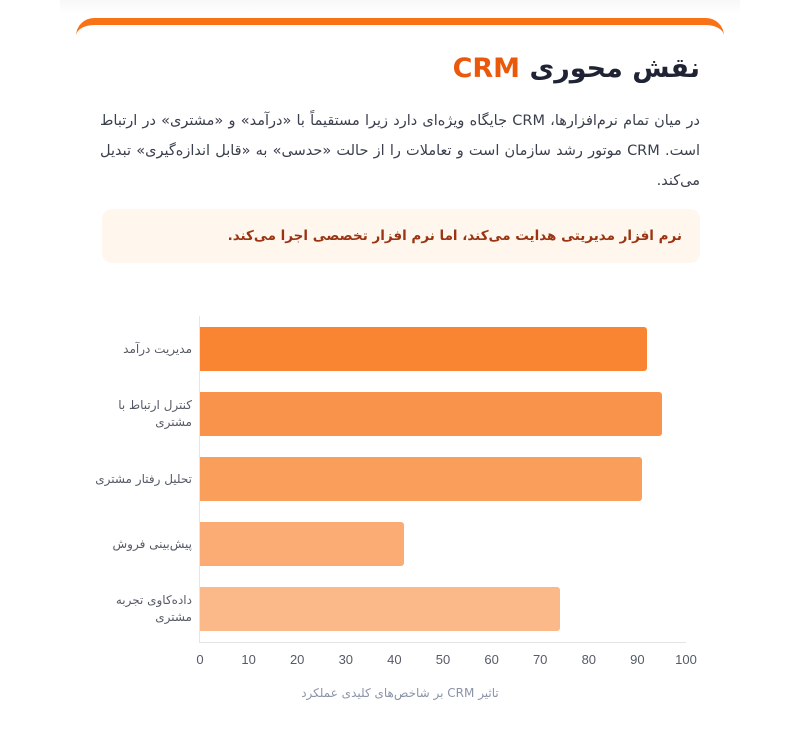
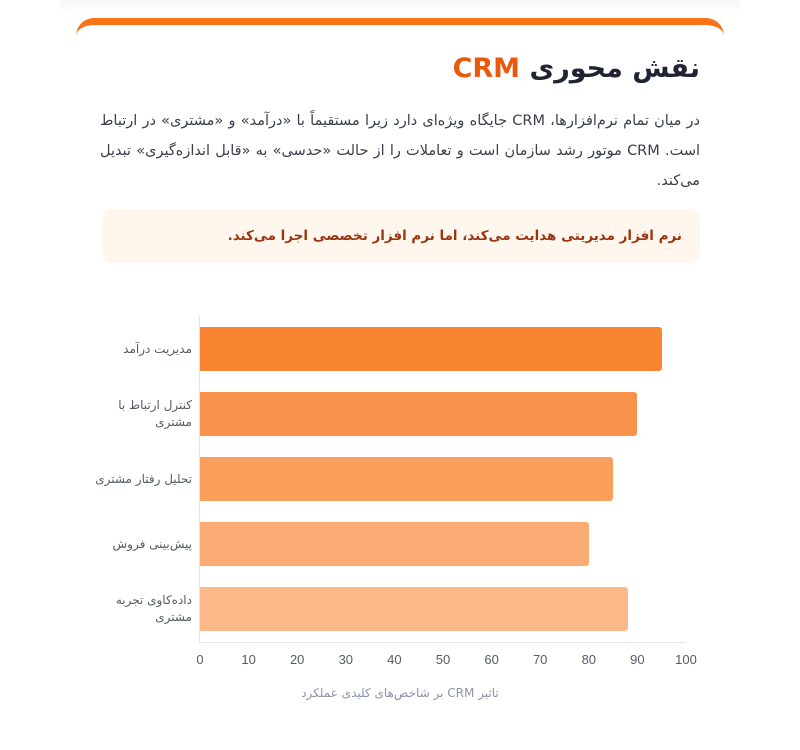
مدیریت درآمد: 92 -> 95
کنترل ارتباط با مشتری: 95 -> 90
تحلیل رفتار مشتری: 91 -> 85
پیش‌بینی فروش: 42 -> 80
داده‌کاوی تجربه مشتری: 74 -> 88
